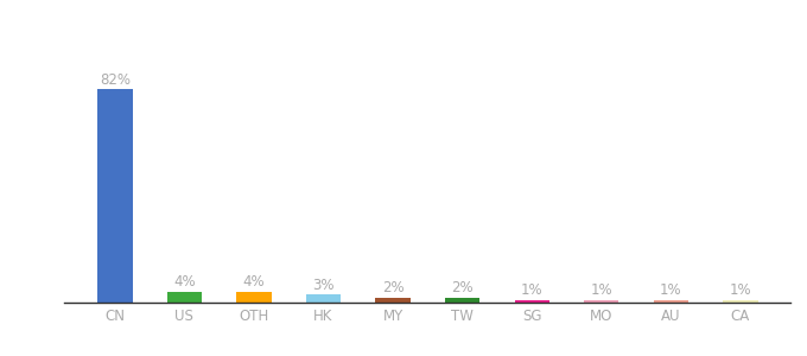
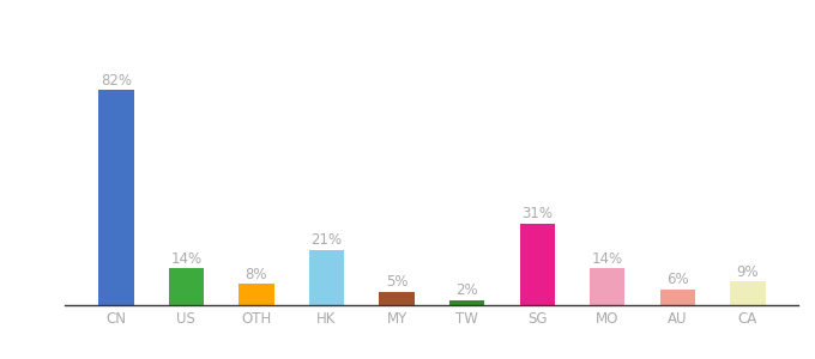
US: 4% -> 14%
OTH: 4% -> 8%
HK: 3% -> 21%
MY: 2% -> 5%
SG: 1% -> 31%
MO: 1% -> 14%
AU: 1% -> 6%
CA: 1% -> 9%
